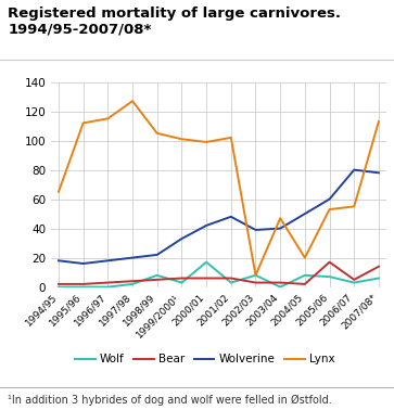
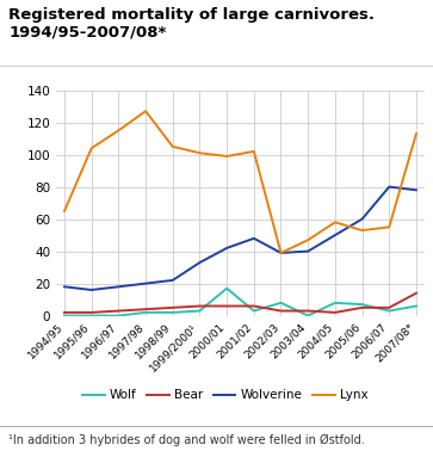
Lynx/1995/96: 112 -> 104
Wolf/1998/99: 8 -> 2
Lynx/2002/03: 8 -> 39
Lynx/2004/05: 20 -> 58
Bear/2005/06: 17 -> 5
